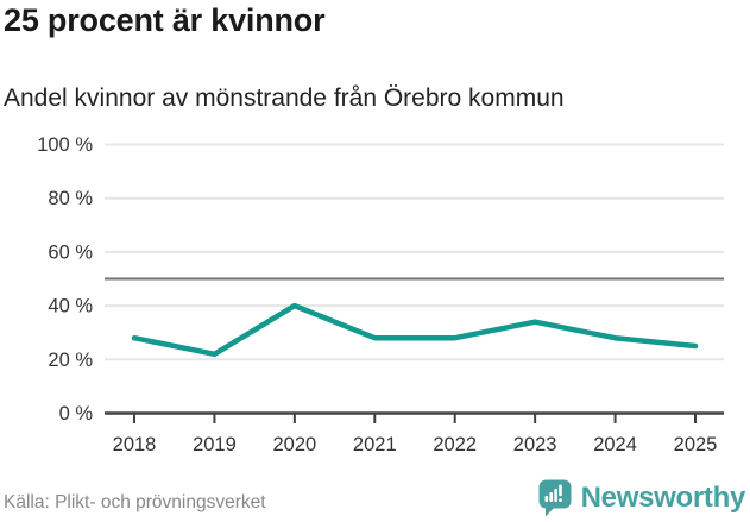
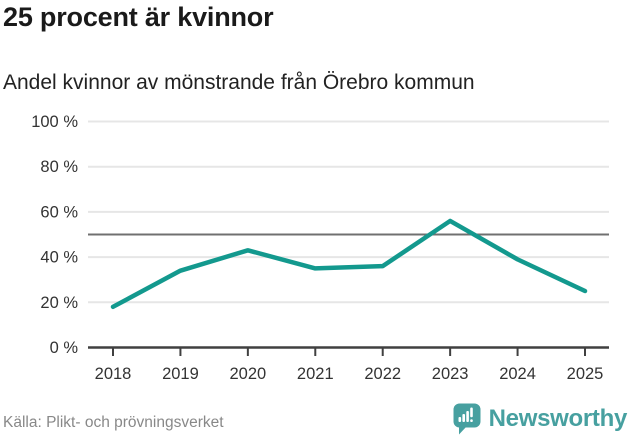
2018: 28% -> 18%
2019: 22% -> 34%
2020: 40% -> 43%
2021: 28% -> 35%
2022: 28% -> 36%
2023: 34% -> 56%
2024: 28% -> 39%
